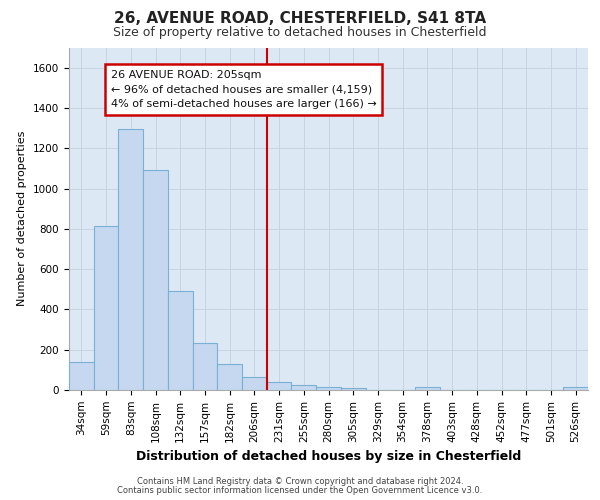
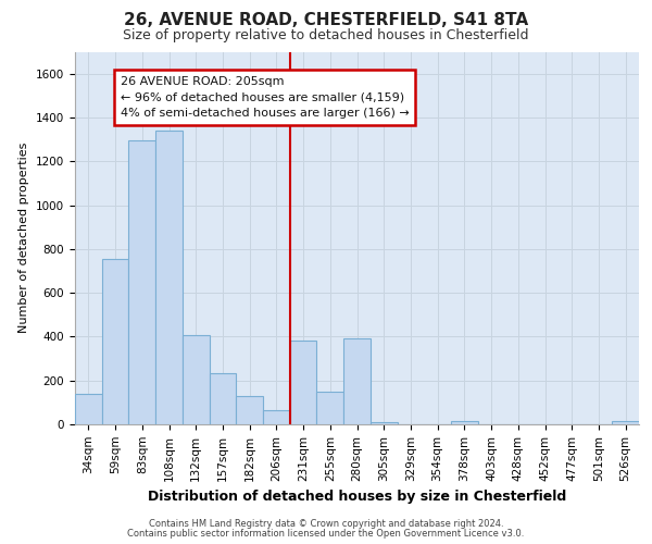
59sqm: 815 -> 755
108sqm: 1090 -> 1340
132sqm: 490 -> 405
231sqm: 38 -> 380
255sqm: 27 -> 150
280sqm: 15 -> 390
